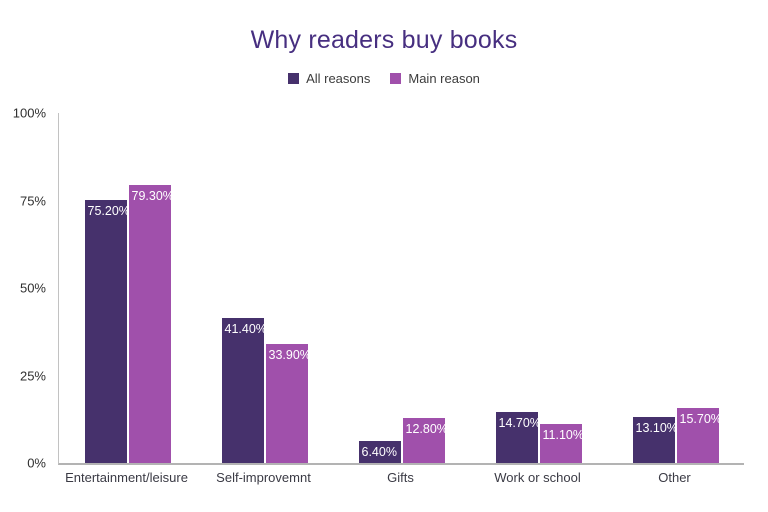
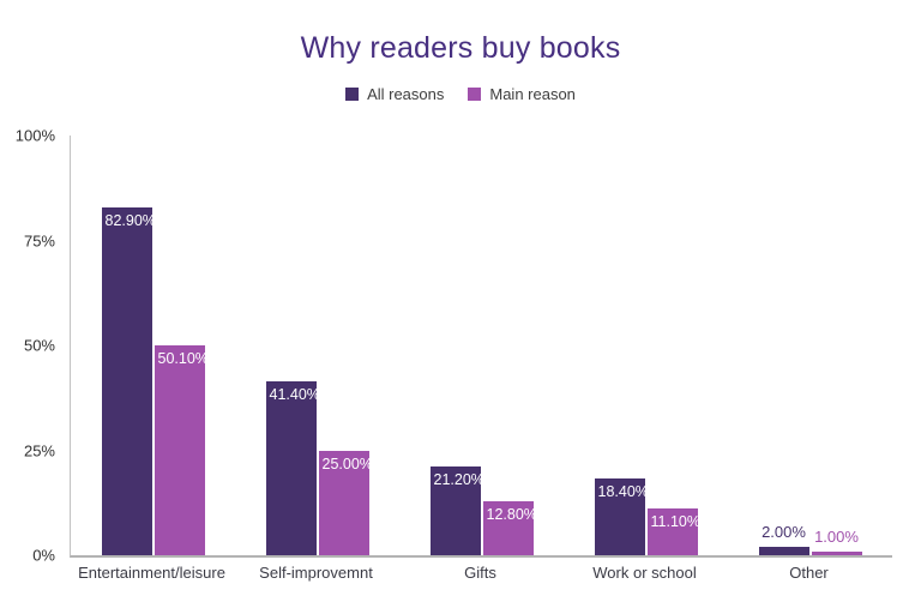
All reasons/Entertainment/leisure: 75.20% -> 82.90%
Main reason/Entertainment/leisure: 79.30% -> 50.10%
Main reason/Self-improvemnt: 33.90% -> 25.00%
All reasons/Gifts: 6.40% -> 21.20%
All reasons/Work or school: 14.70% -> 18.40%
All reasons/Other: 13.10% -> 2.00%
Main reason/Other: 15.70% -> 1.00%
